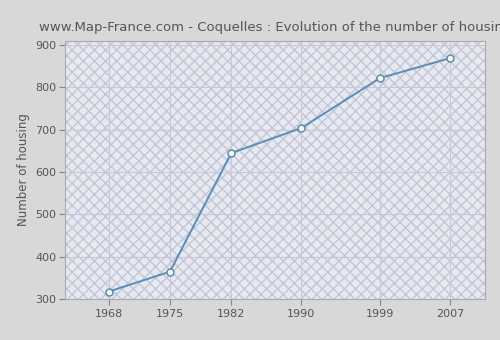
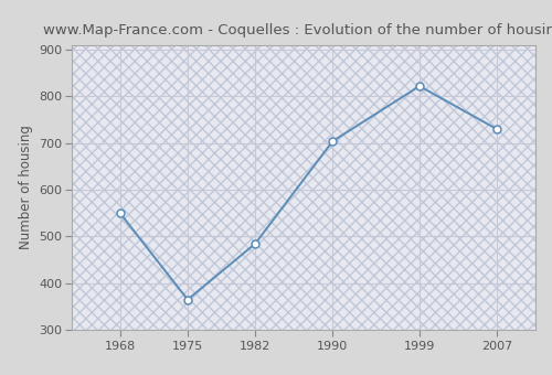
1968: 318 -> 550
1982: 645 -> 485
2007: 869 -> 730
